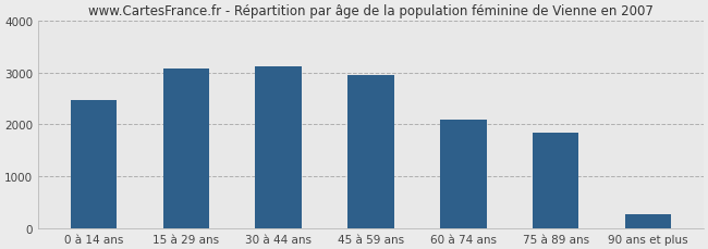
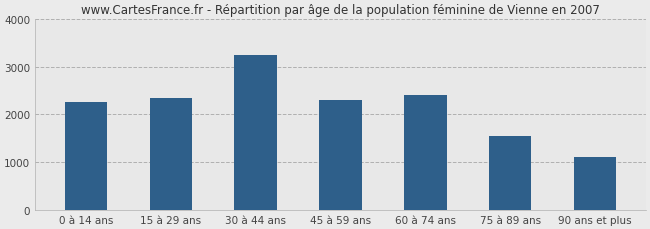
0 à 14 ans: 2470 -> 2250
15 à 29 ans: 3080 -> 2350
30 à 44 ans: 3110 -> 3250
45 à 59 ans: 2940 -> 2300
60 à 74 ans: 2100 -> 2400
75 à 89 ans: 1840 -> 1550
90 ans et plus: 260 -> 1100
